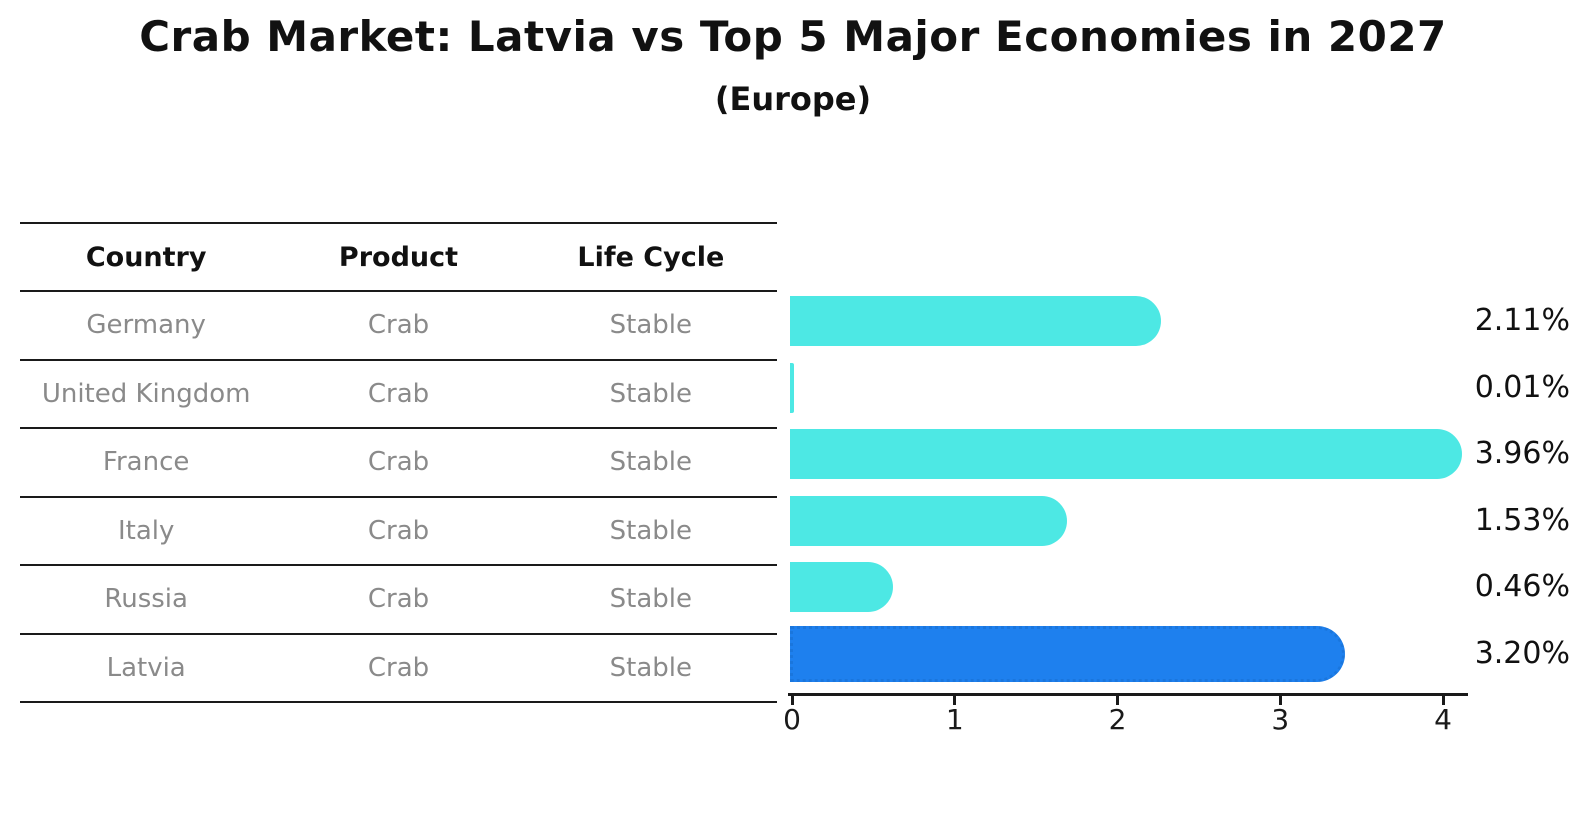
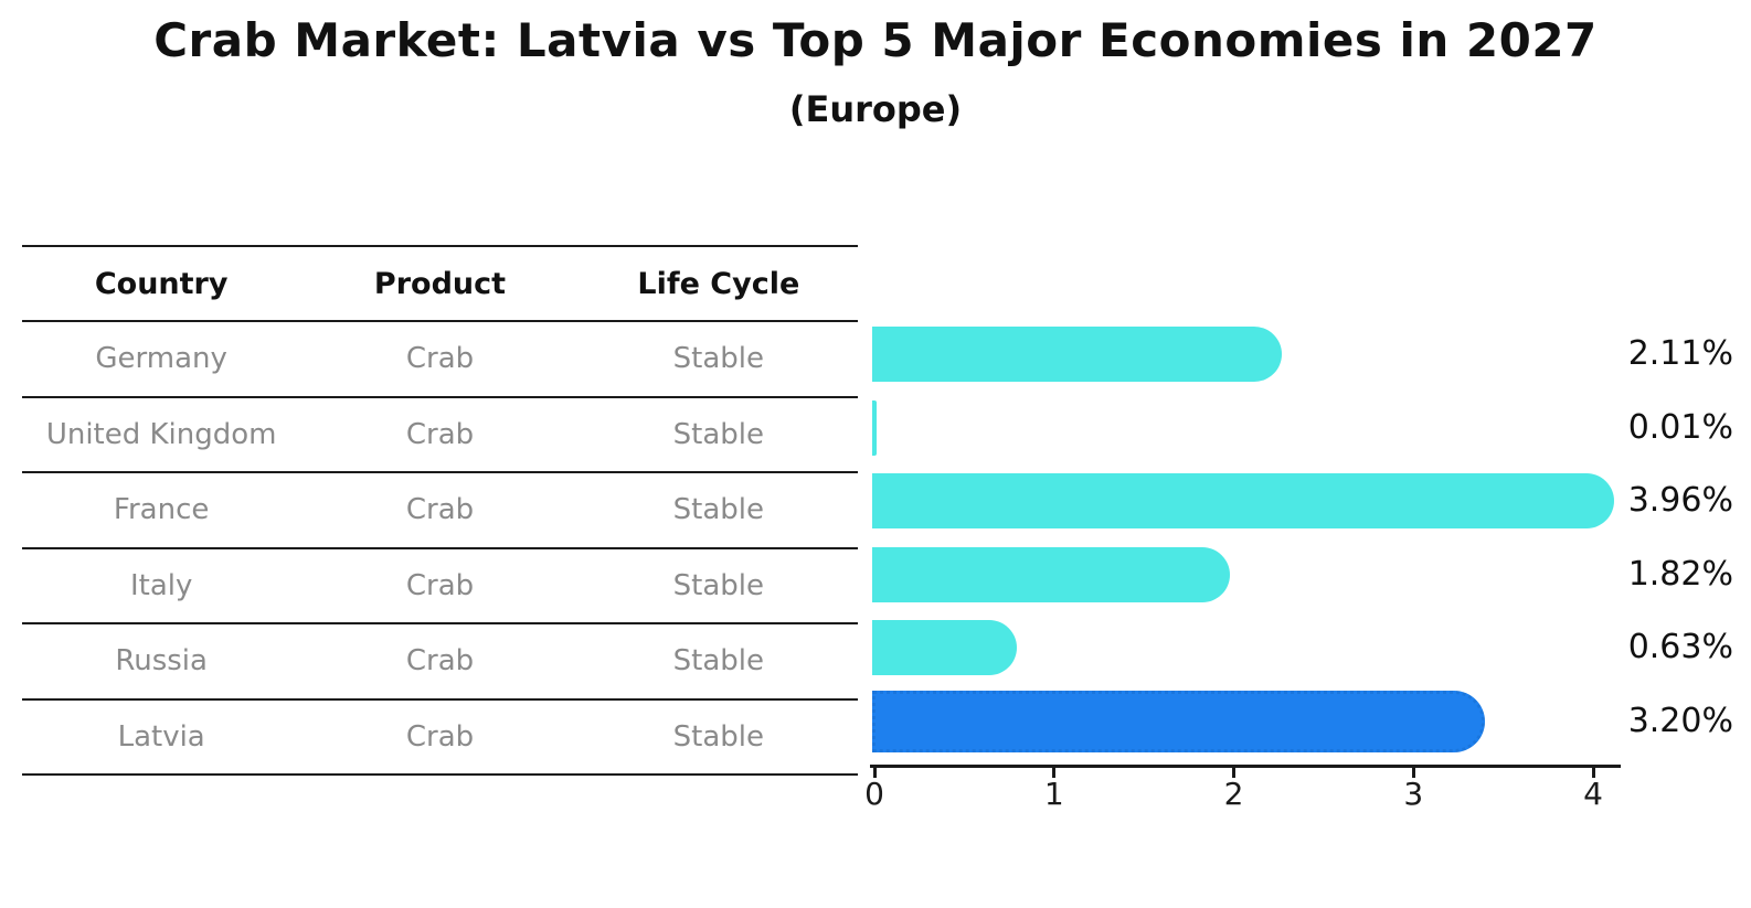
Italy: 1.53% -> 1.82%
Russia: 0.46% -> 0.63%
